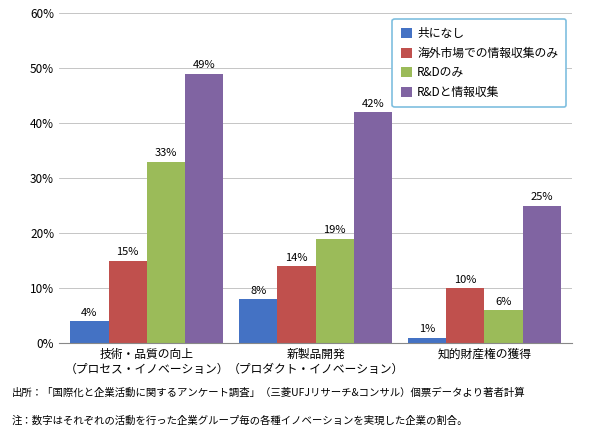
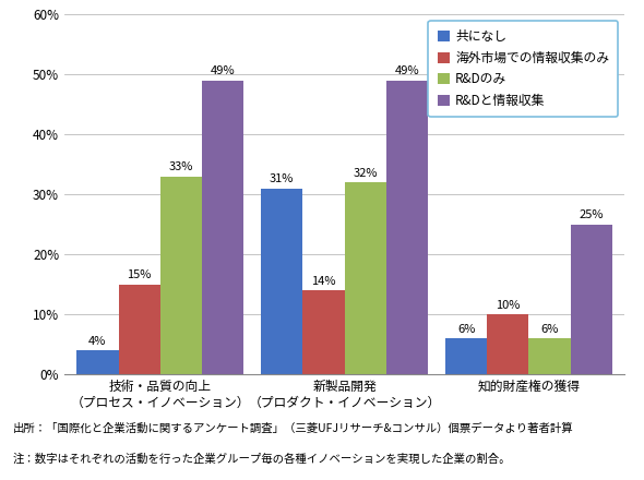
共になし/新製品開発 （プロダクト・イノベーション）: 8% -> 31%
R&Dのみ/新製品開発 （プロダクト・イノベーション）: 19% -> 32%
R&Dと情報収集/新製品開発 （プロダクト・イノベーション）: 42% -> 49%
共になし/知的財産権の獲得: 1% -> 6%
